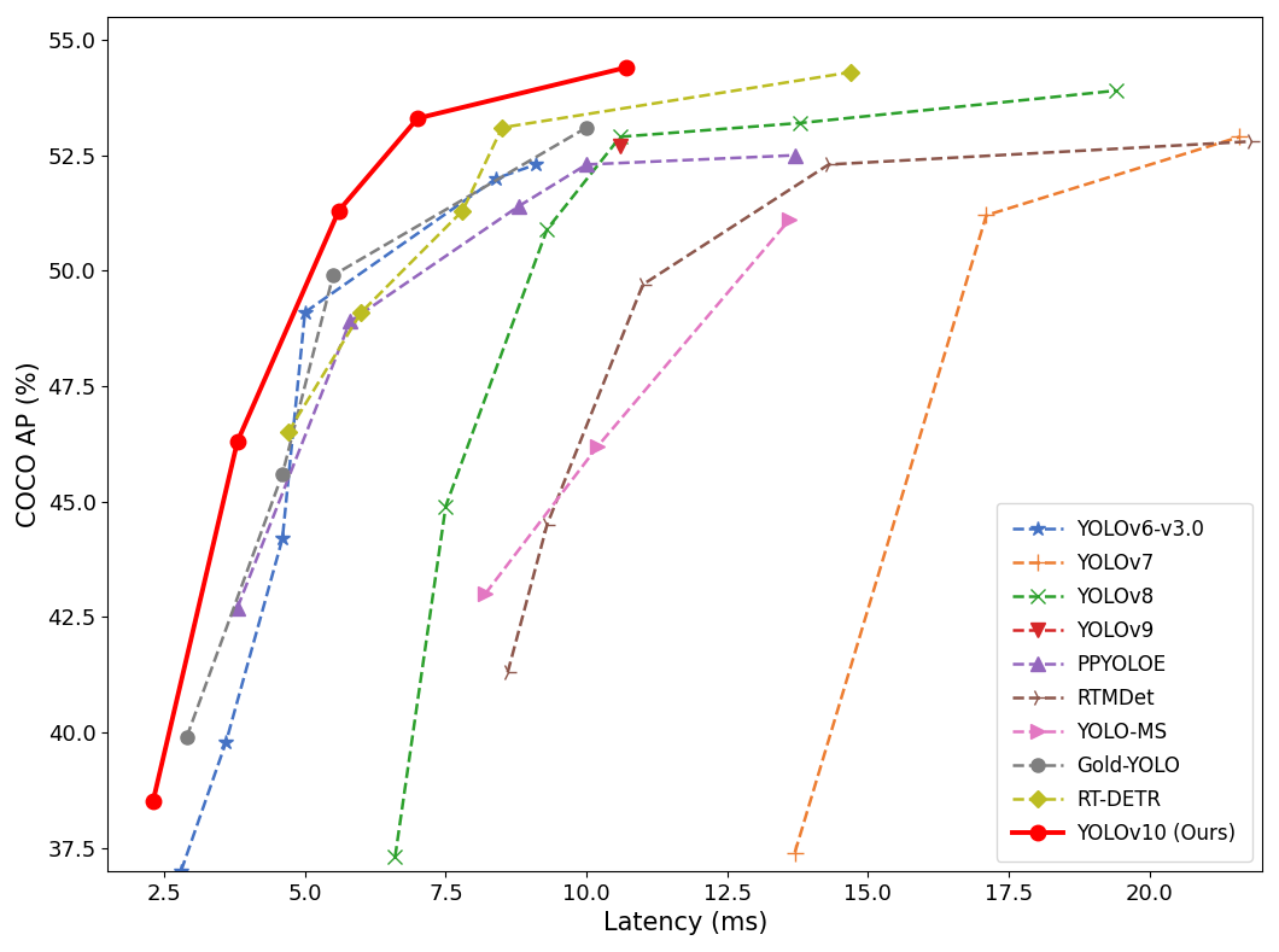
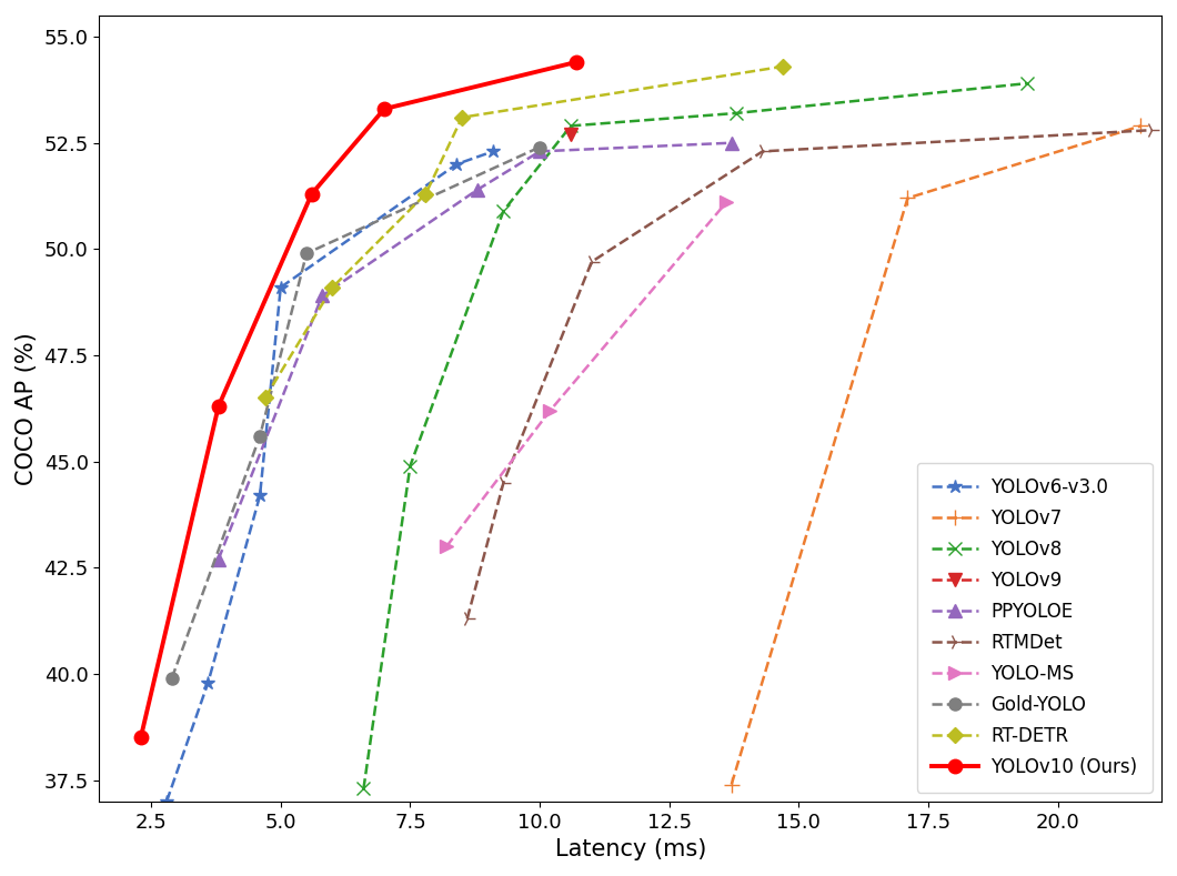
Gold-YOLO/10.0: 53.1 -> 52.4
